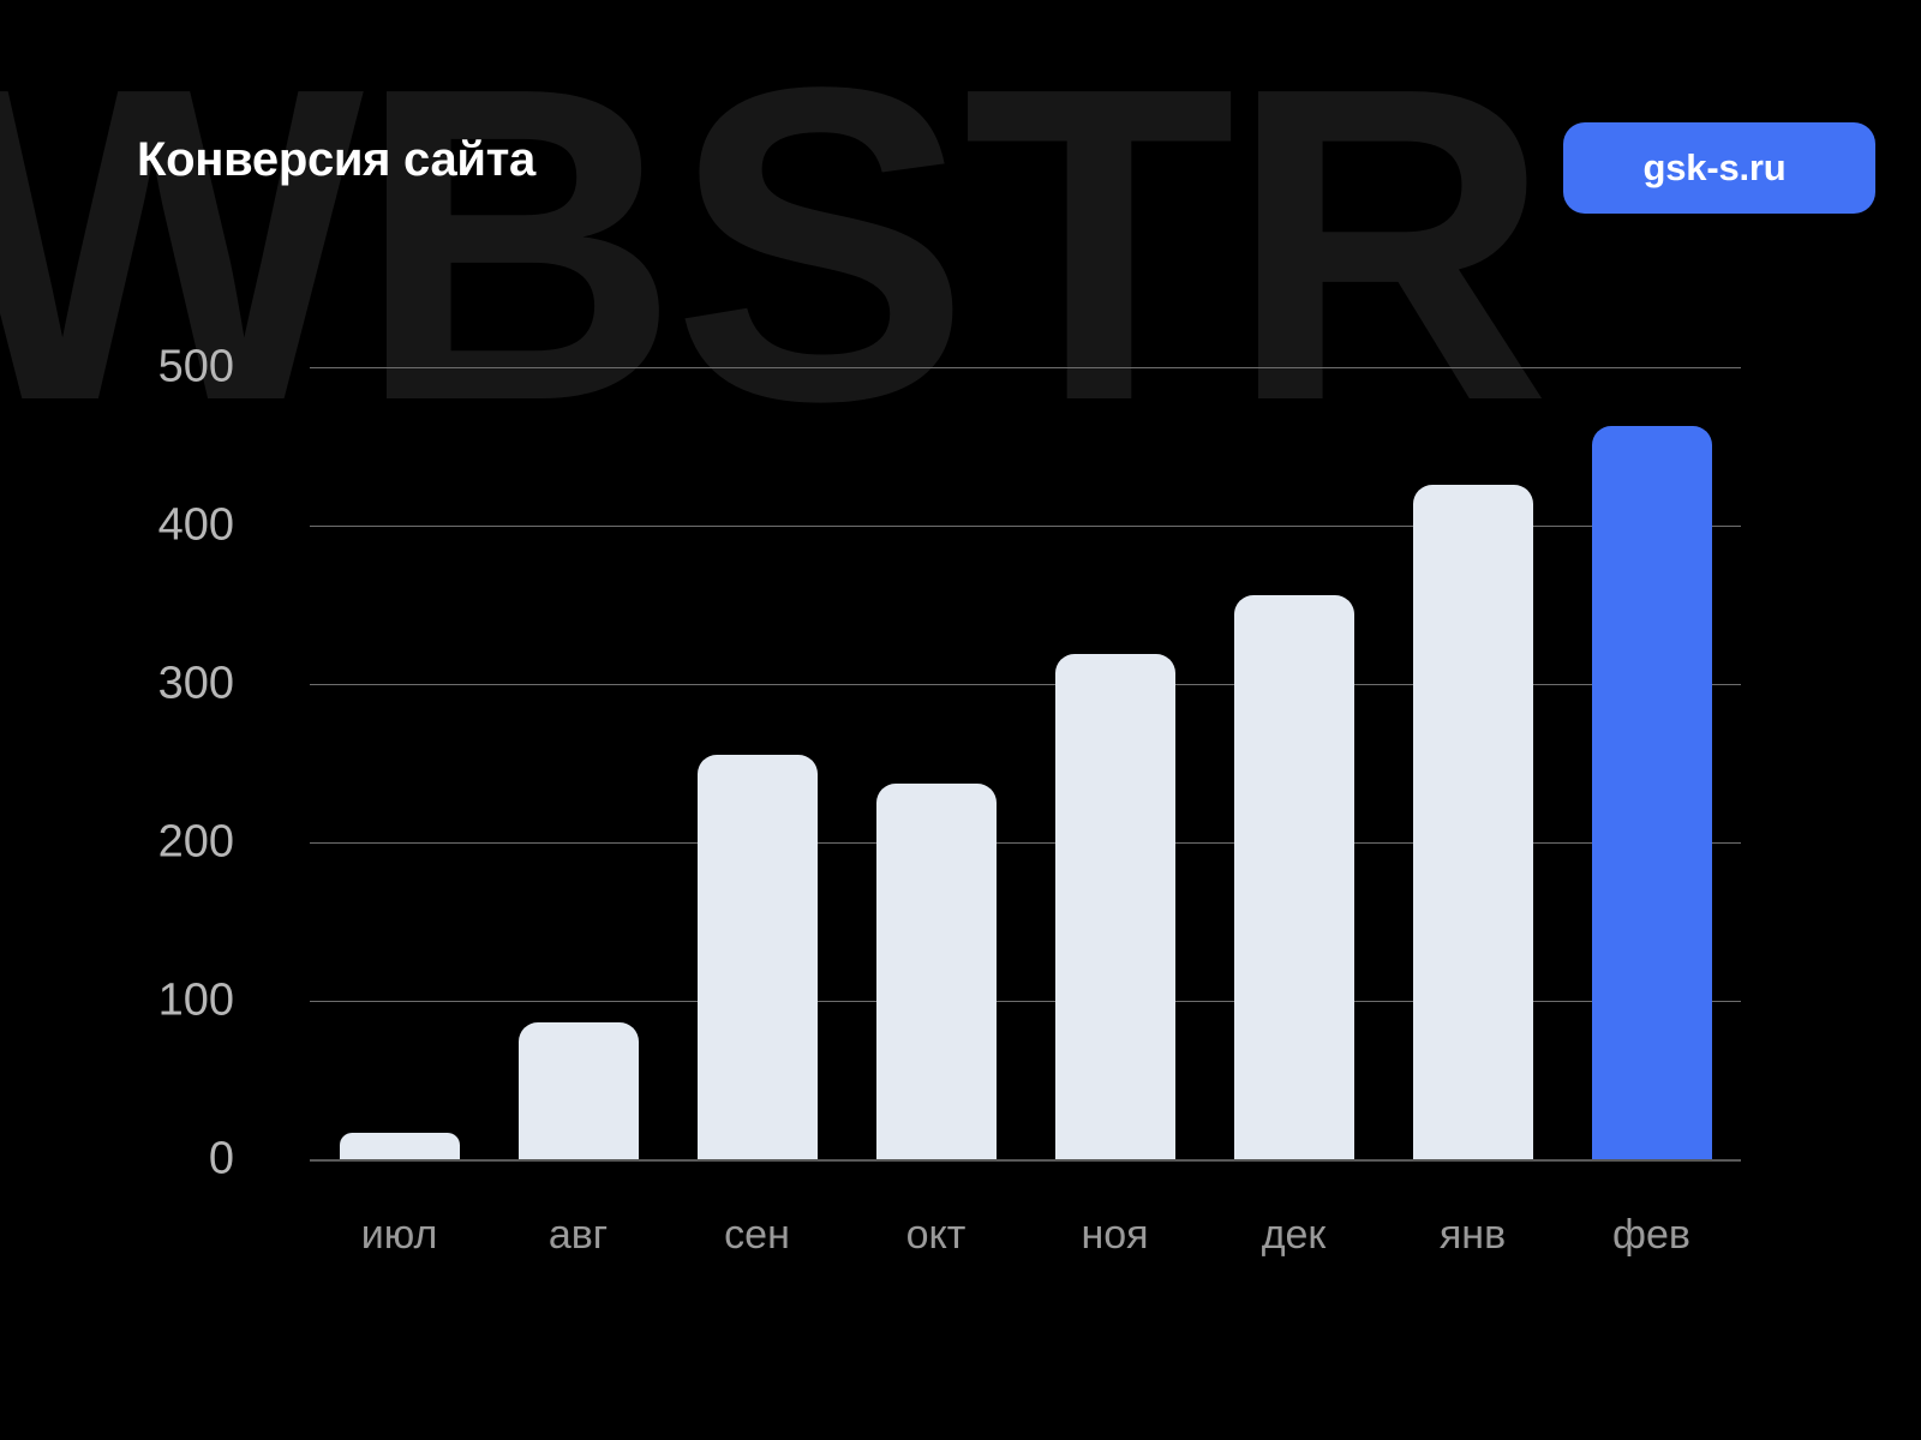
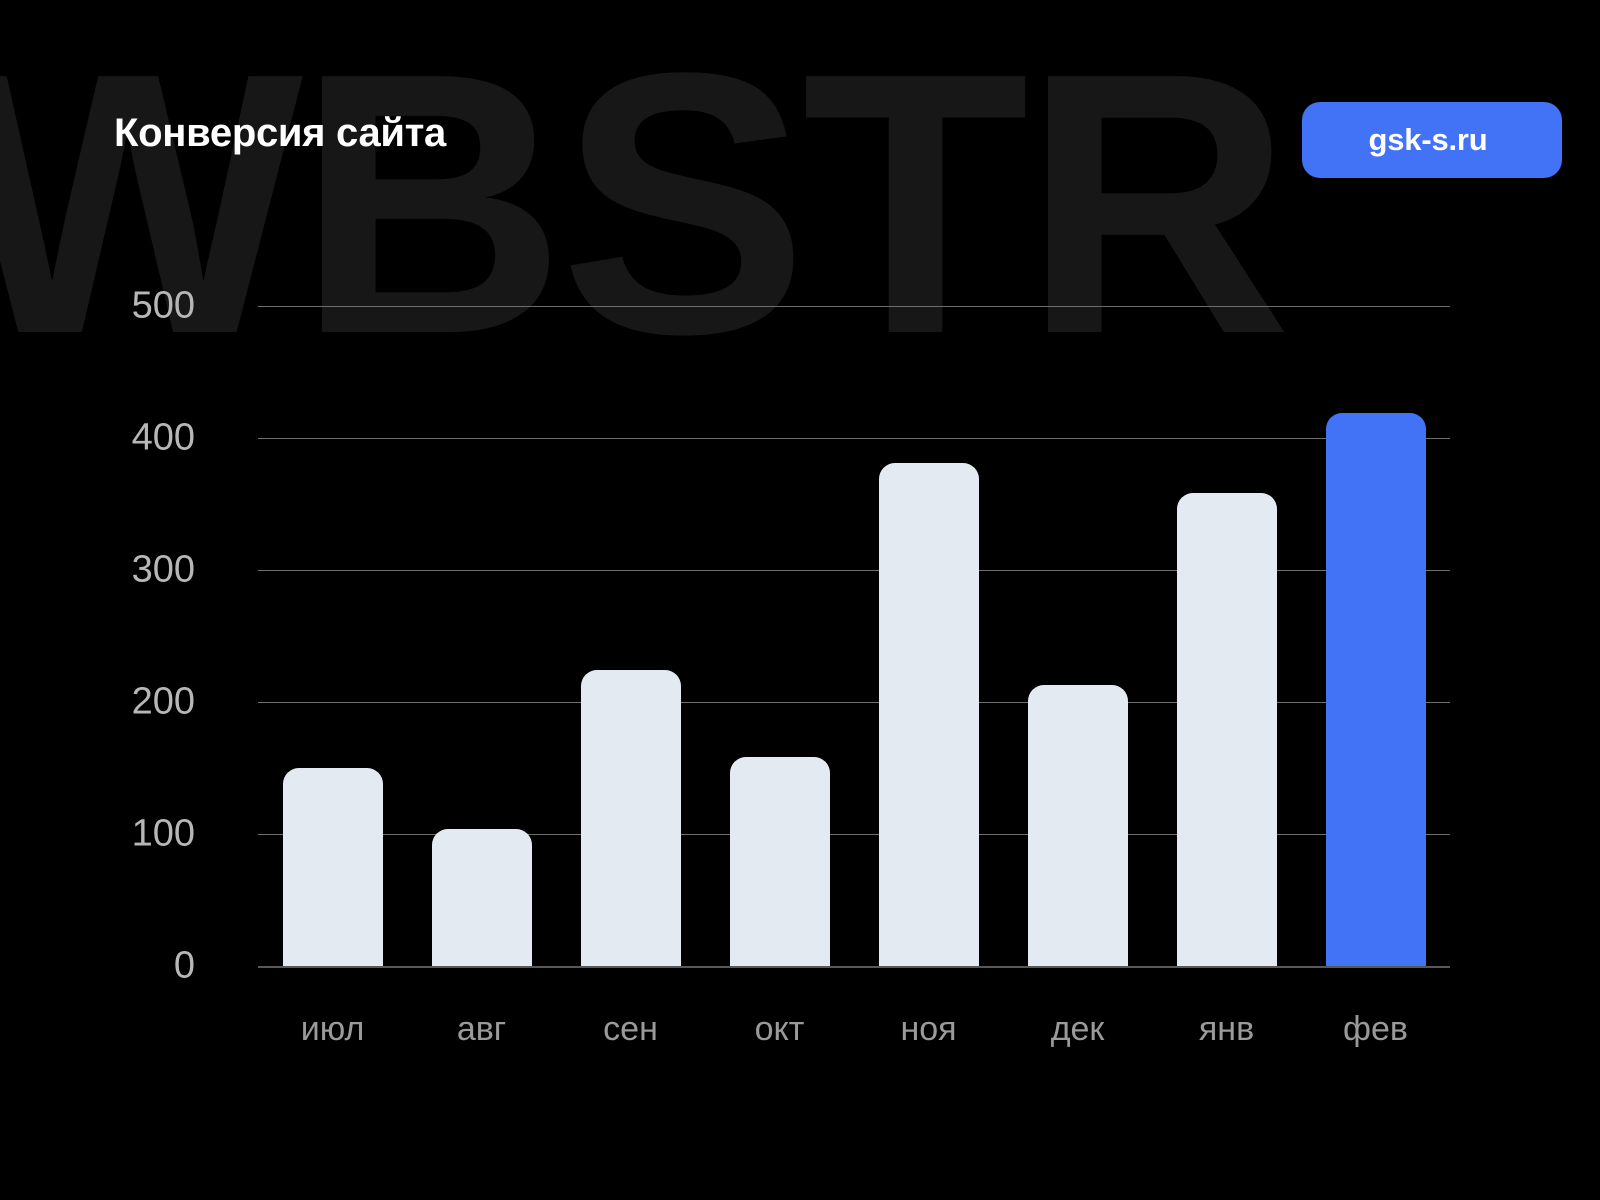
июл: 17 -> 150
авг: 86 -> 104
сен: 255 -> 224
окт: 237 -> 158
ноя: 319 -> 381
дек: 356 -> 213
янв: 426 -> 358
фев: 463 -> 419
